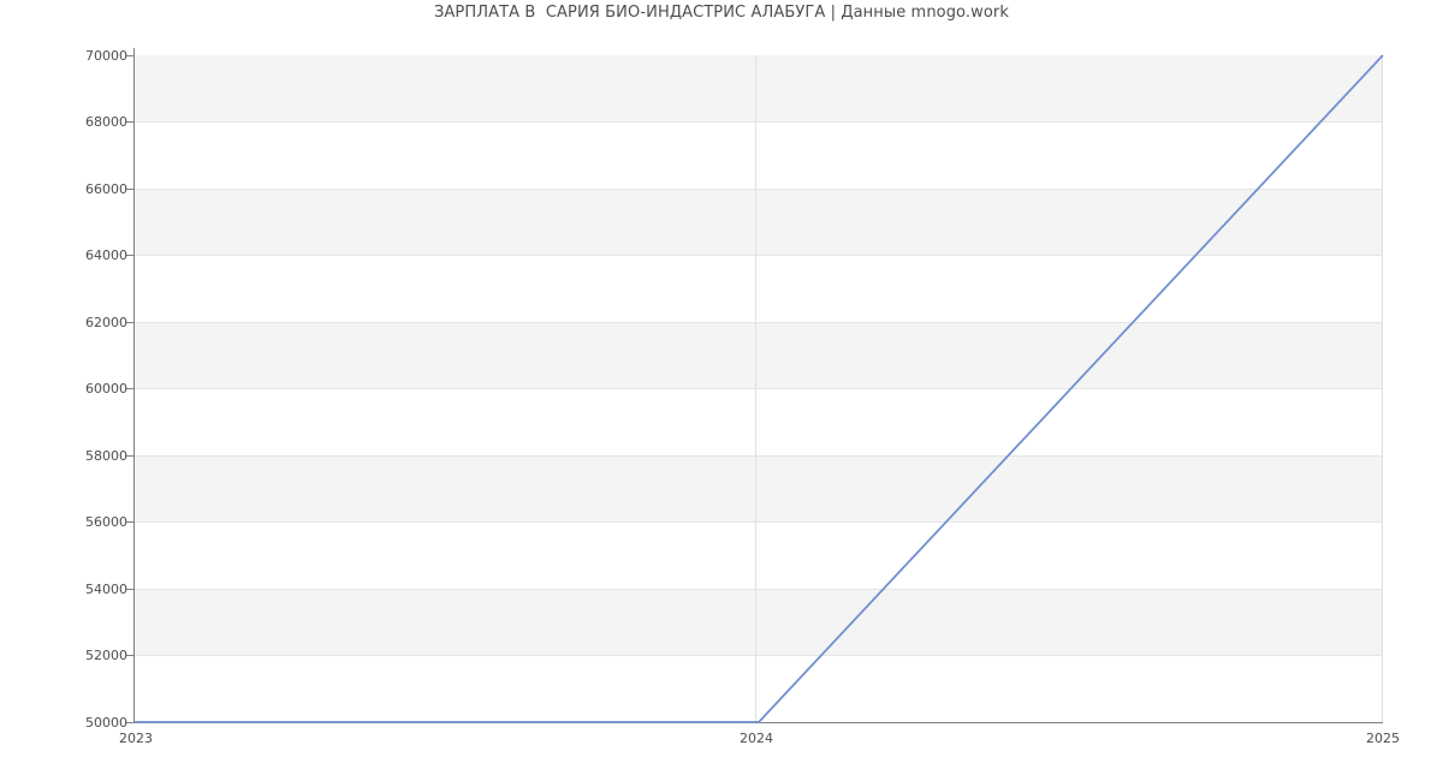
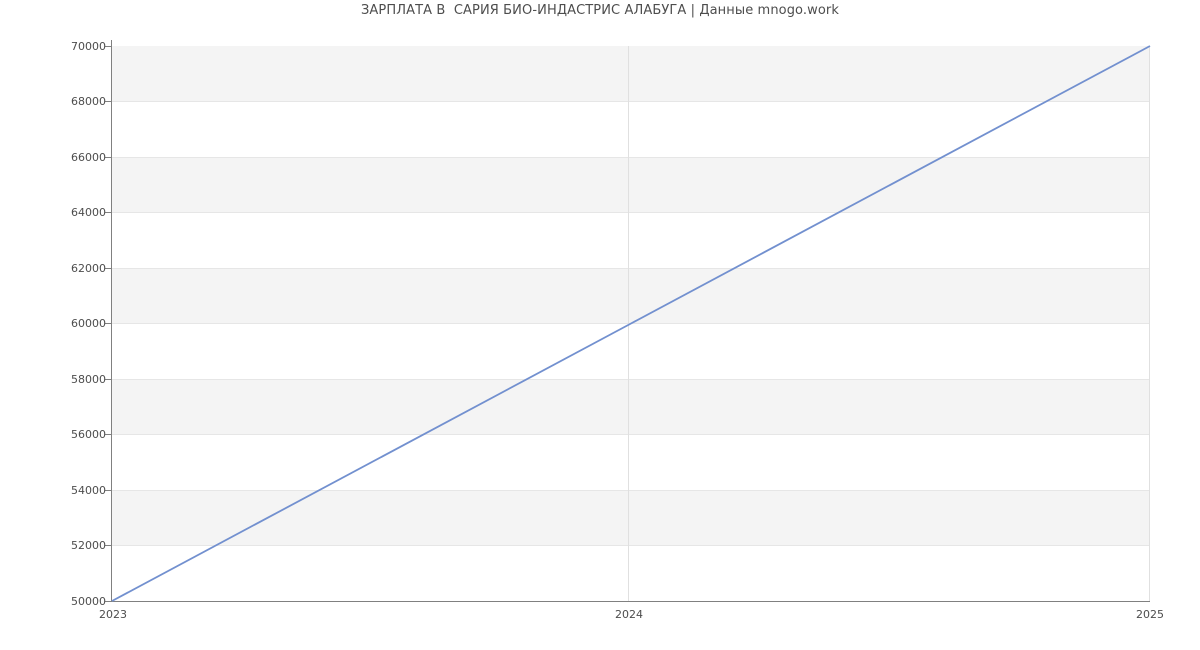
2024: 50000 -> 60000
